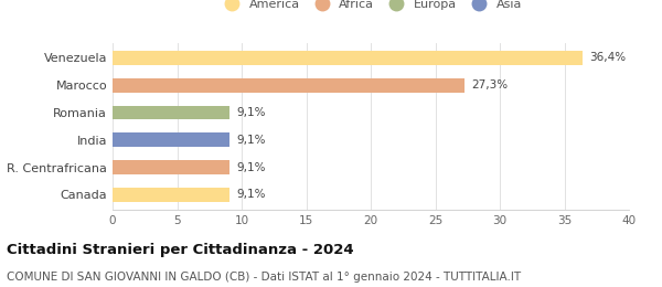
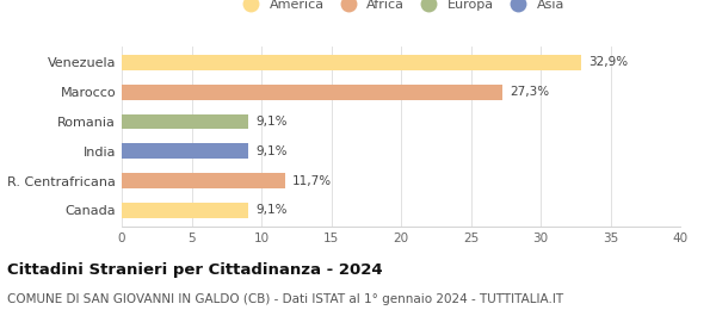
Venezuela: 36,4% -> 32,9%
R. Centrafricana: 9,1% -> 11,7%
